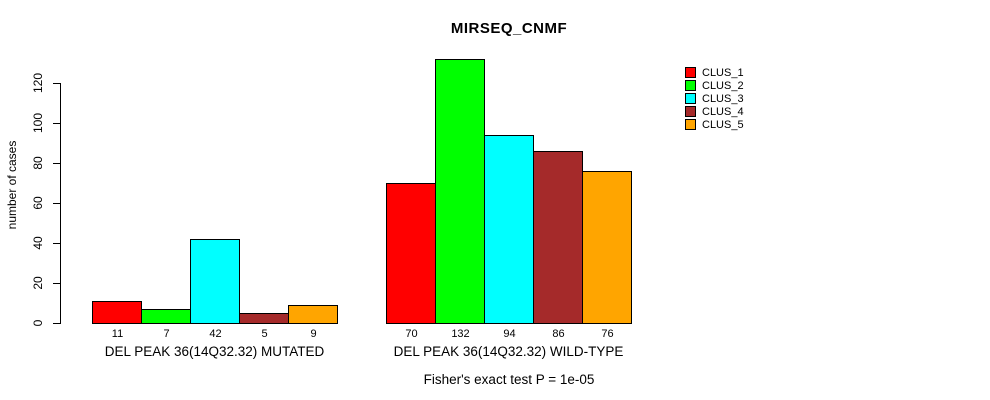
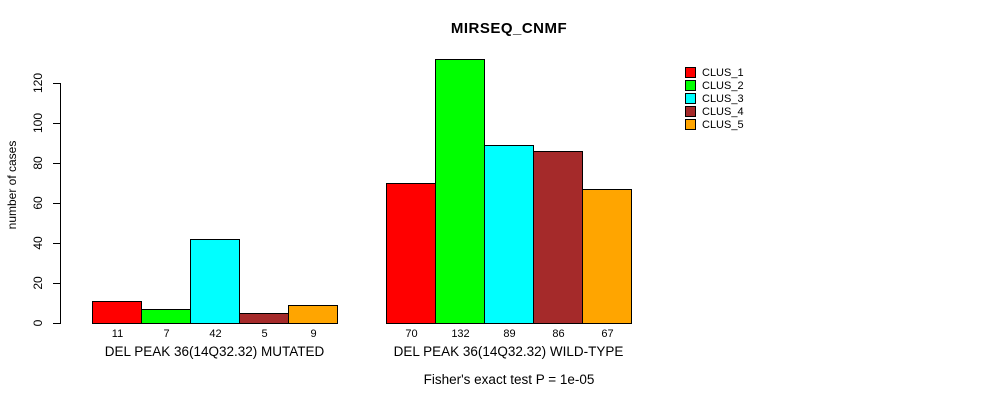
CLUS_3/DEL PEAK 36(14Q32.32) WILD-TYPE: 94 -> 89
CLUS_5/DEL PEAK 36(14Q32.32) WILD-TYPE: 76 -> 67
